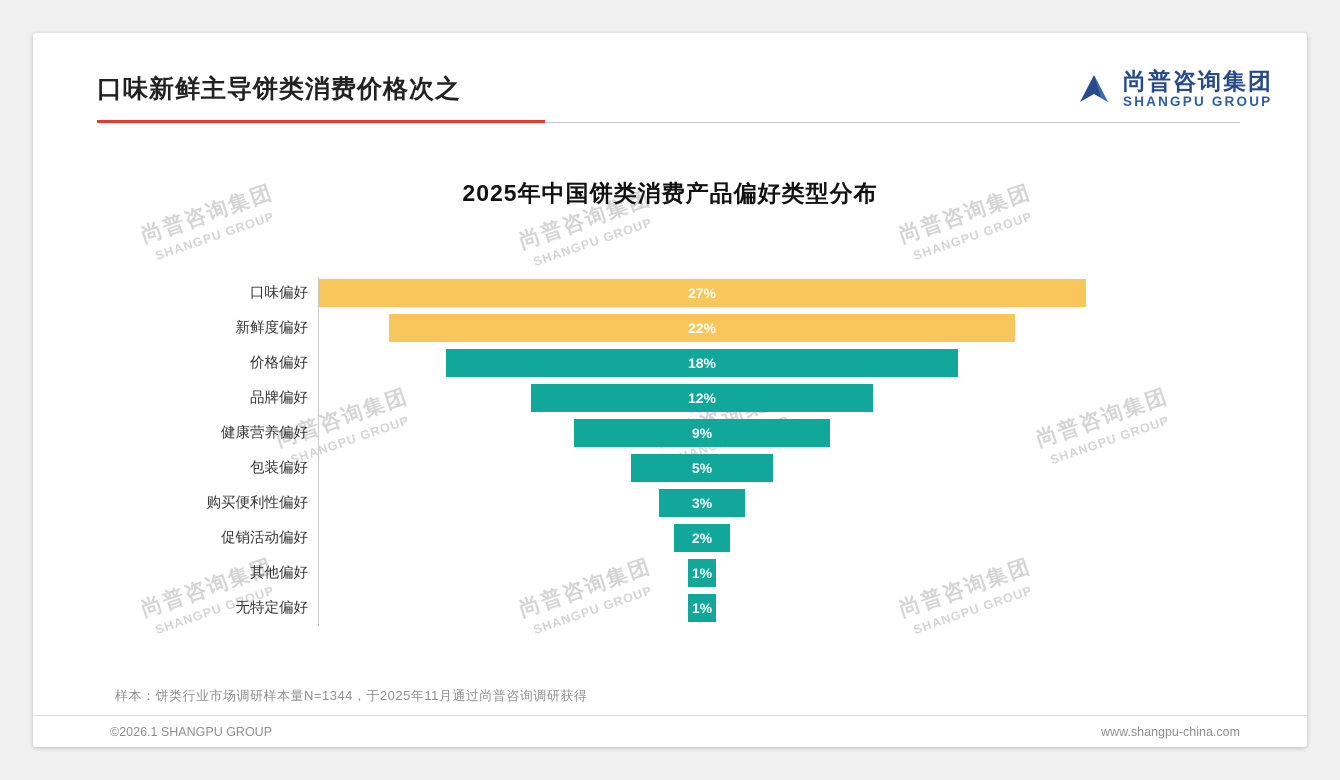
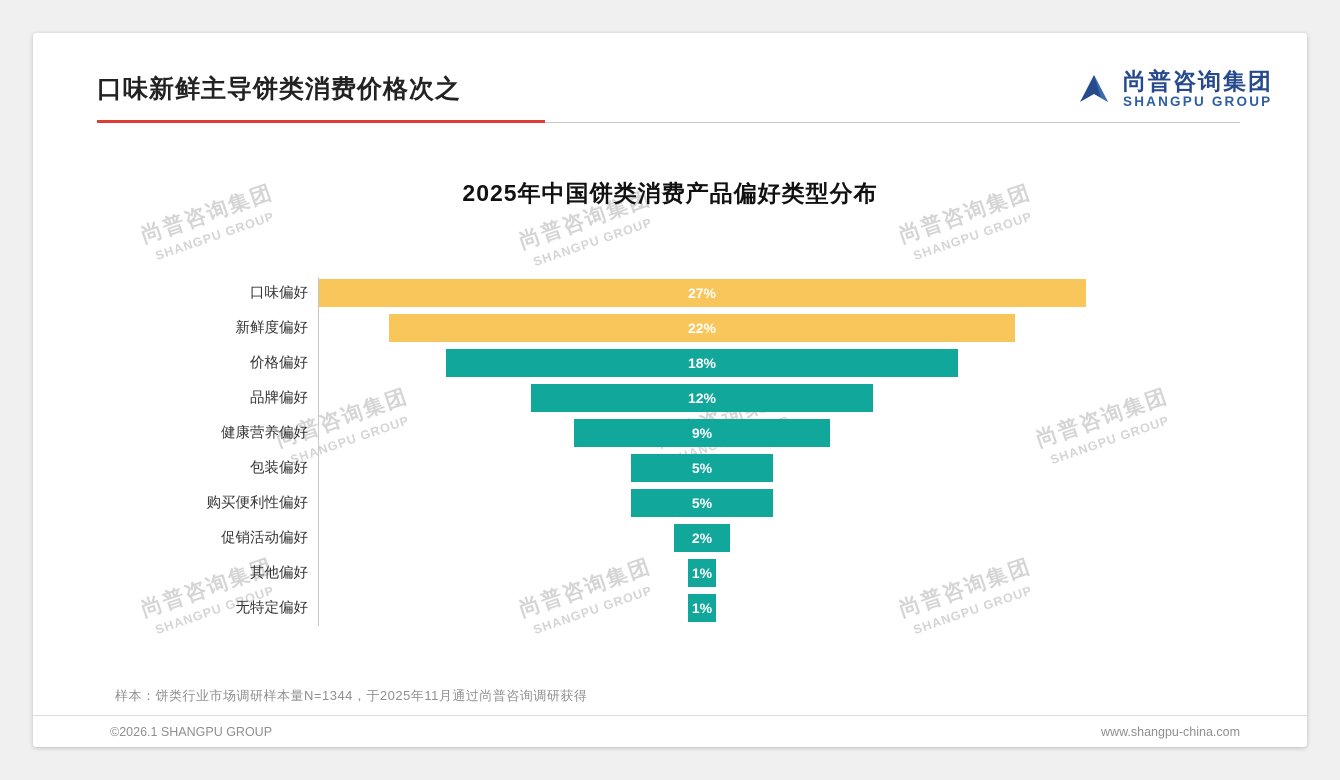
购买便利性偏好: 3% -> 5%
